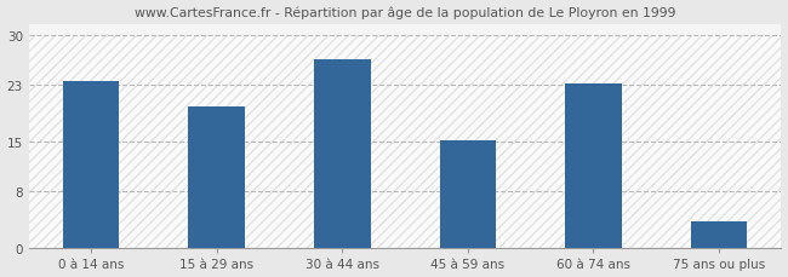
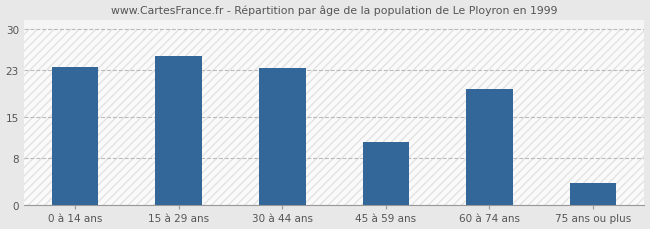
15 à 29 ans: 20.0 -> 25.4
30 à 44 ans: 26.5 -> 23.4
45 à 59 ans: 15.1 -> 10.8
60 à 74 ans: 23.2 -> 19.8
